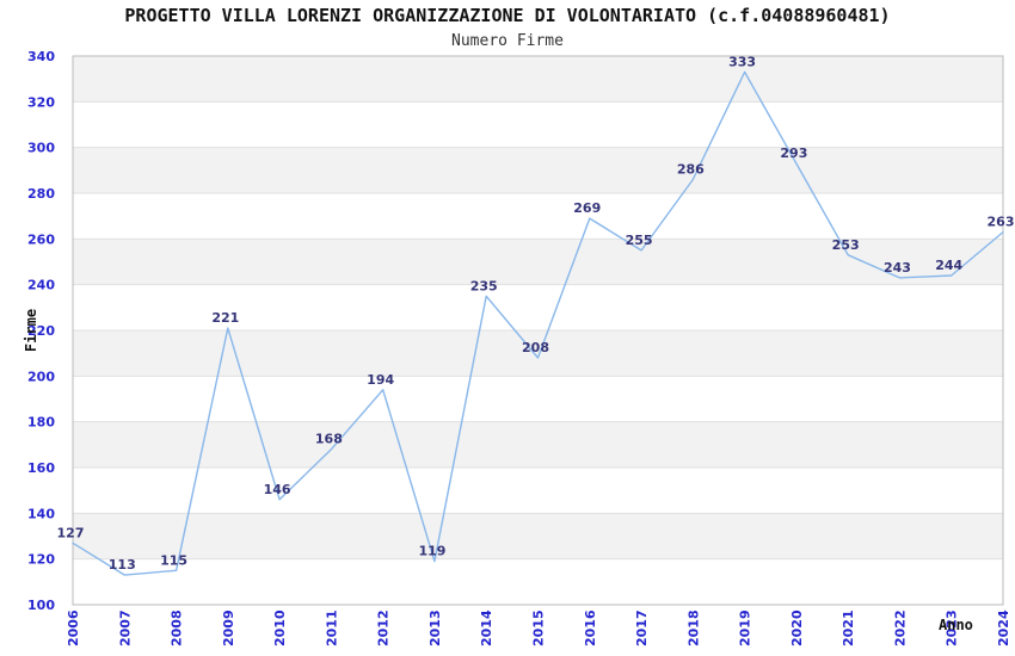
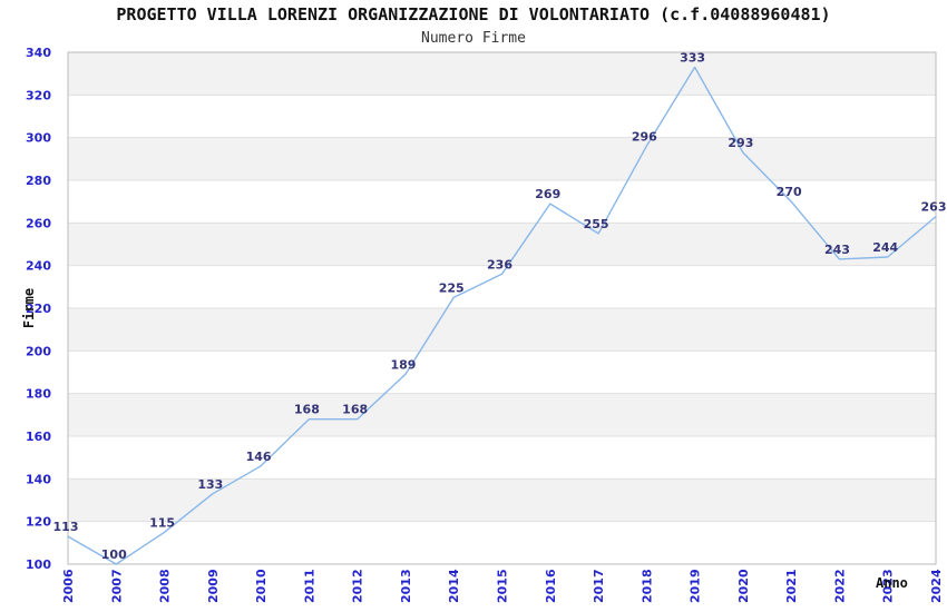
2006: 127 -> 113
2007: 113 -> 100
2009: 221 -> 133
2012: 194 -> 168
2013: 119 -> 189
2014: 235 -> 225
2015: 208 -> 236
2018: 286 -> 296
2021: 253 -> 270
